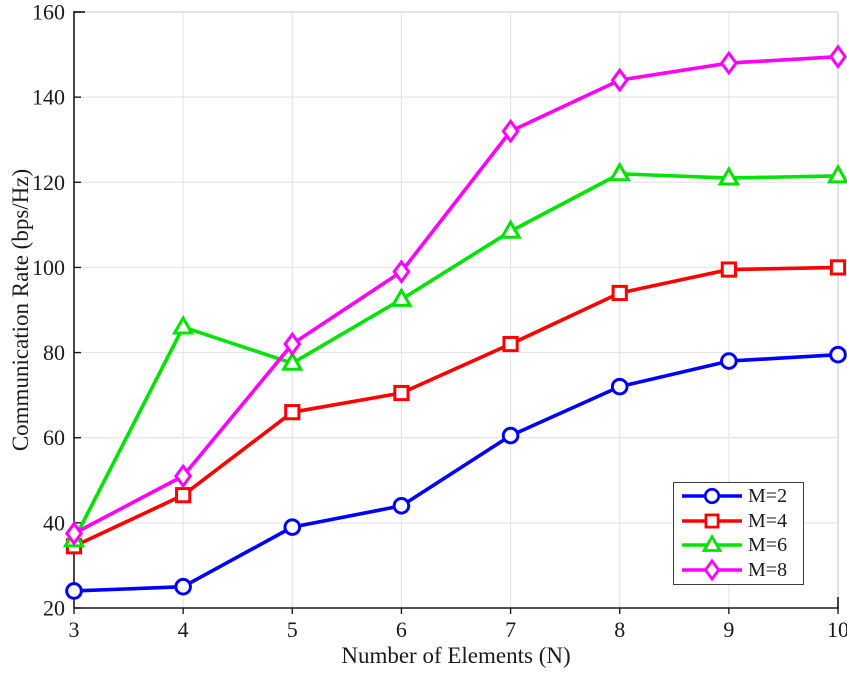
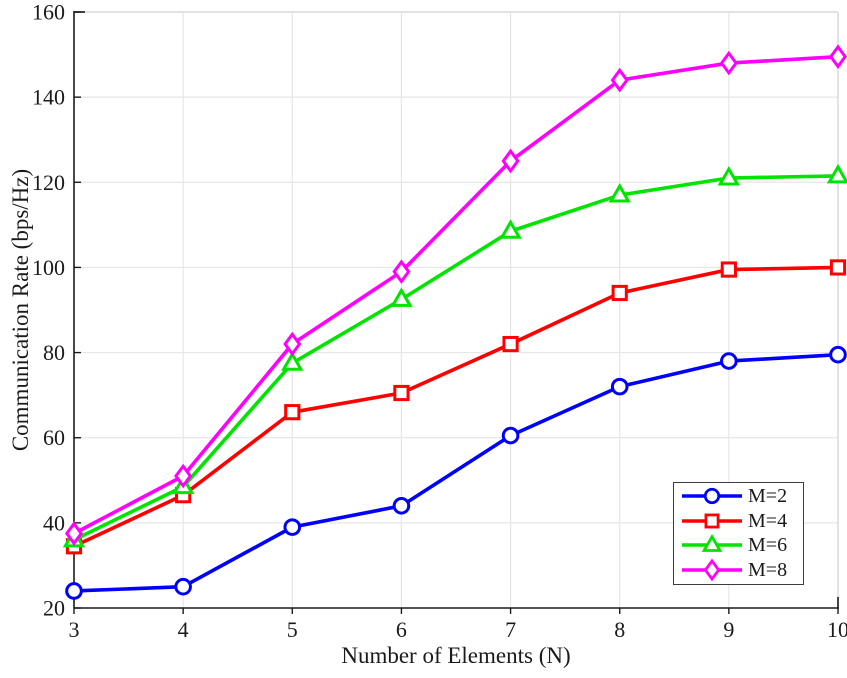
M=6/4: 86 -> 48
M=8/7: 132 -> 125
M=6/8: 122 -> 117
